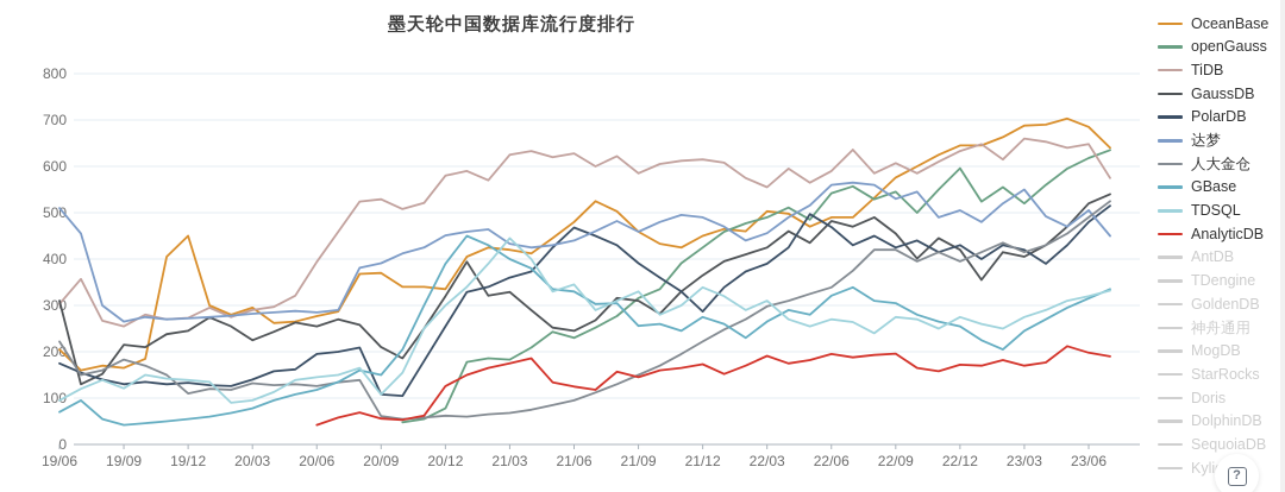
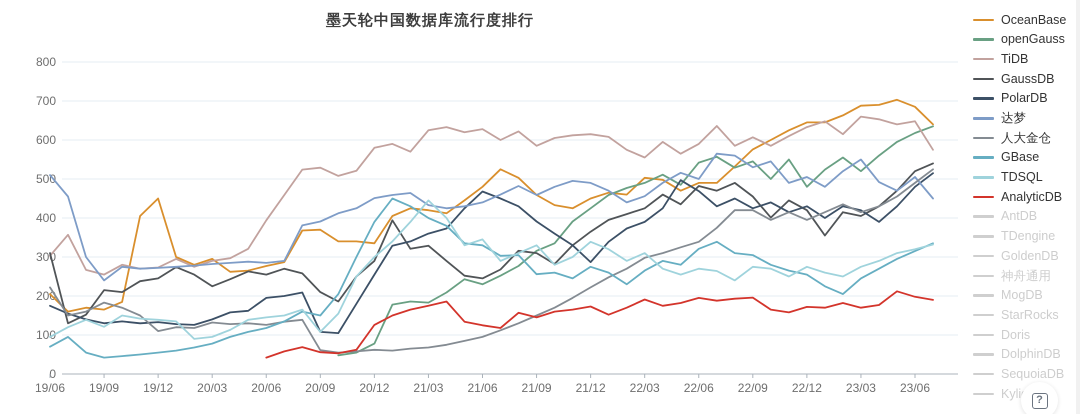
达梦/19/09: 260 -> 240
GaussDB/20/12: 320 -> 290
达梦/22/06: 560 -> 500
openGauss/22/12: 600 -> 480
